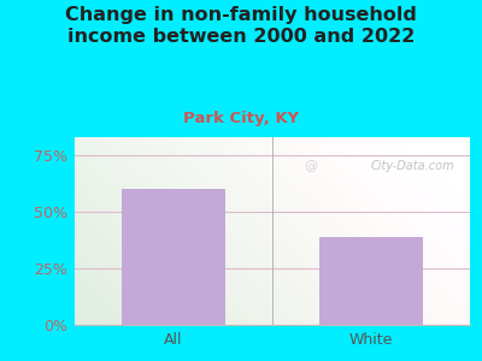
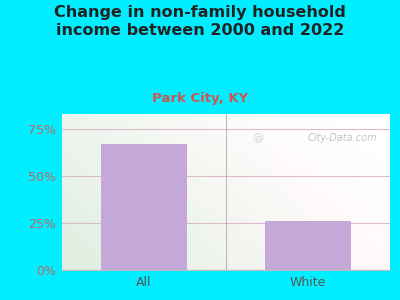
All: 60% -> 67%
White: 39% -> 26%
